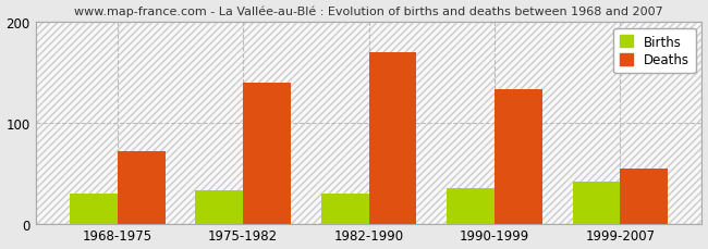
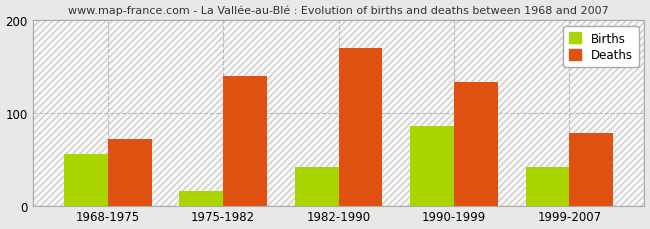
Births/1968-1975: 30 -> 56
Births/1975-1982: 33 -> 16
Births/1982-1990: 30 -> 42
Births/1990-1999: 35 -> 86
Deaths/1999-2007: 55 -> 78
